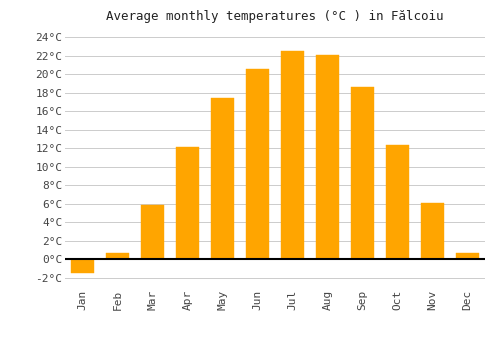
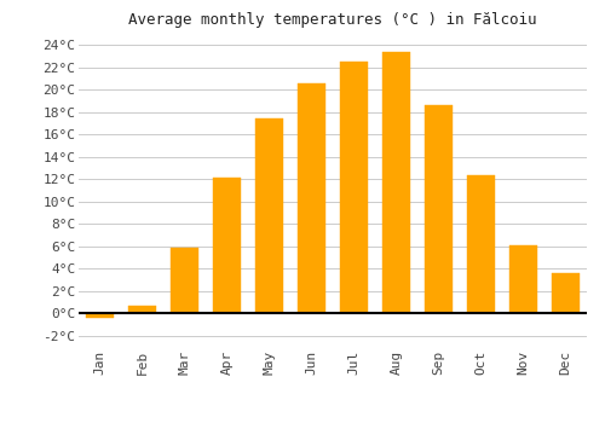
Jan: -1.5°C -> -0.4°C
Aug: 22.1°C -> 23.4°C
Dec: 0.7°C -> 3.6°C
